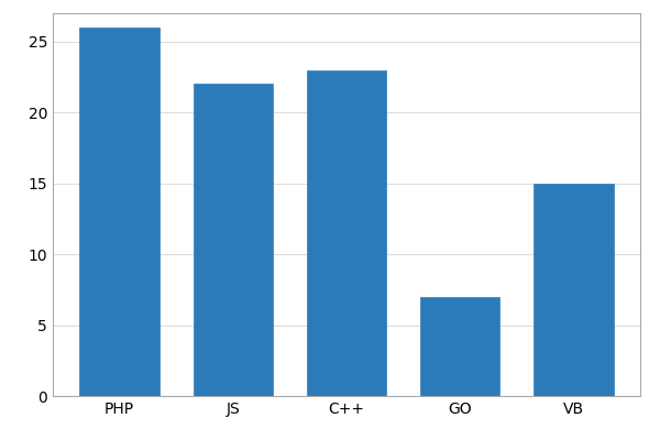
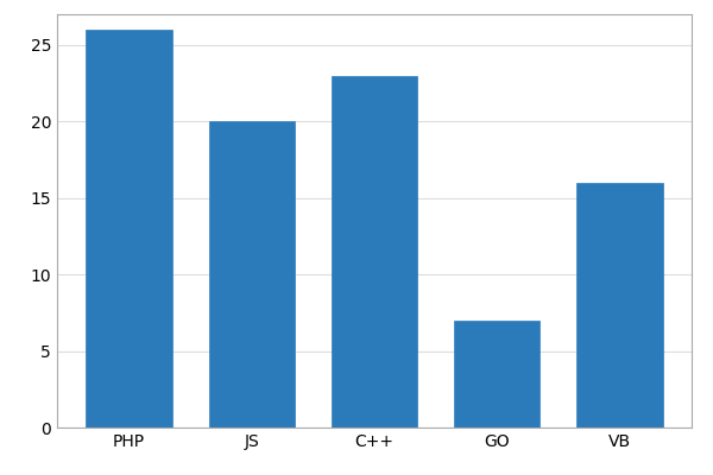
JS: 22 -> 20
VB: 15 -> 16
